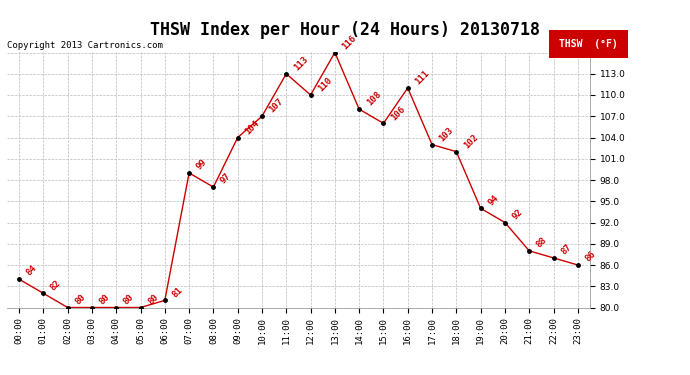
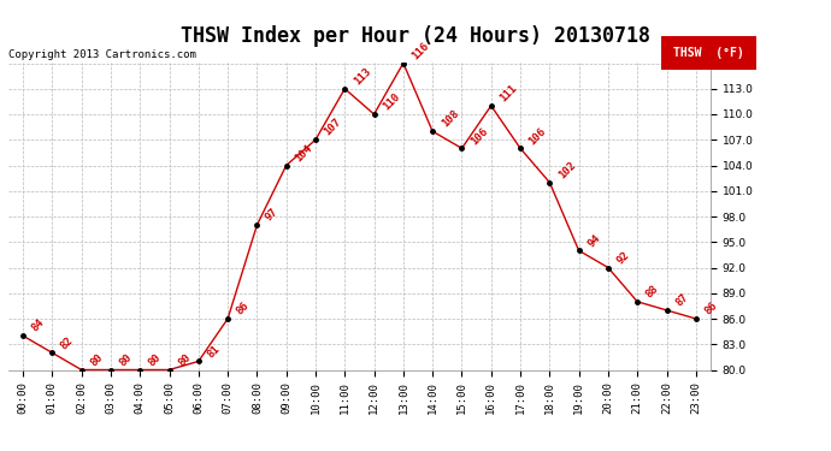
07:00: 99 -> 86
17:00: 103 -> 106
